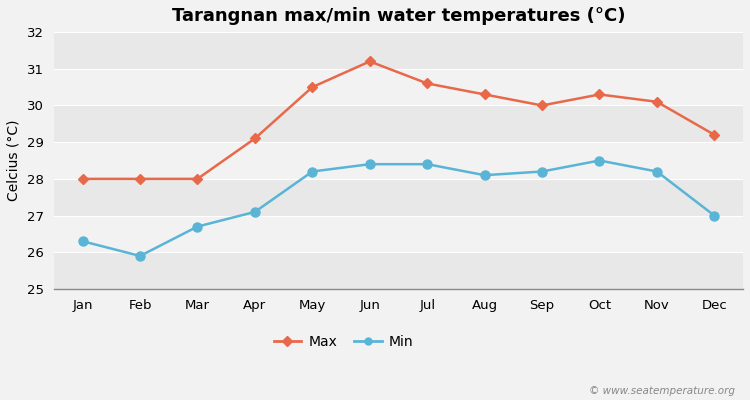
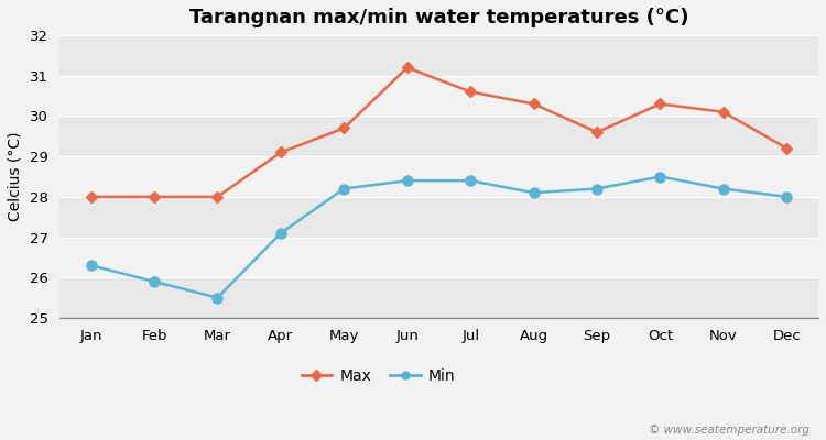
Min/Mar: 26.7 -> 25.5
Max/May: 30.5 -> 29.7
Max/Sep: 30.0 -> 29.6
Min/Dec: 27.0 -> 28.0
